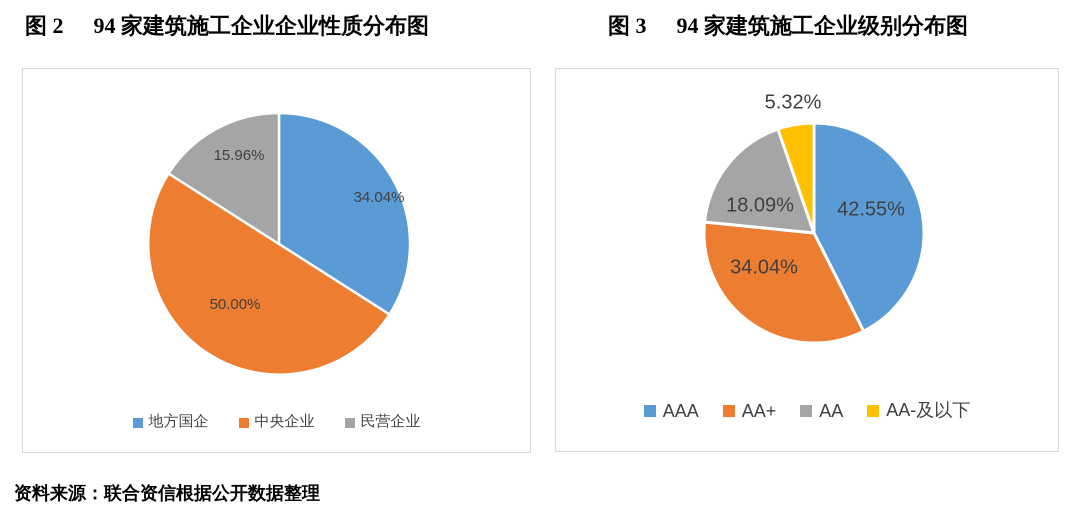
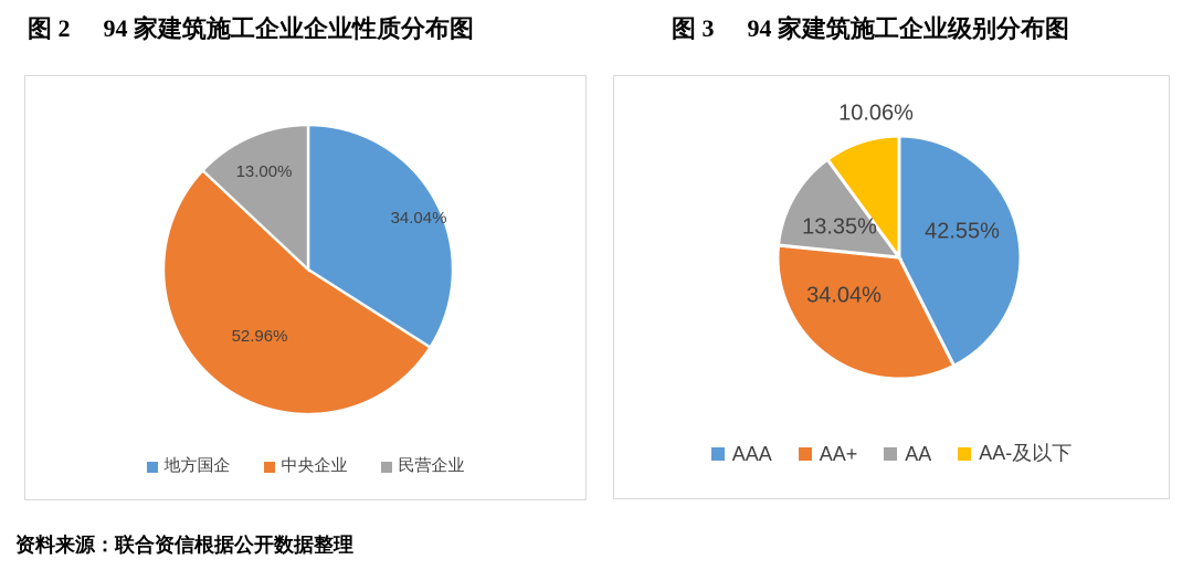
94 家建筑施工企业企业性质分布图/中央企业: 50.00% -> 52.96%
94 家建筑施工企业企业性质分布图/民营企业: 15.96% -> 13.00%
94 家建筑施工企业级别分布图/AA: 18.09% -> 13.35%
94 家建筑施工企业级别分布图/AA-及以下: 5.32% -> 10.06%
